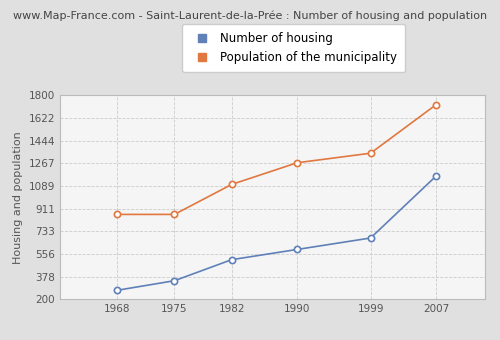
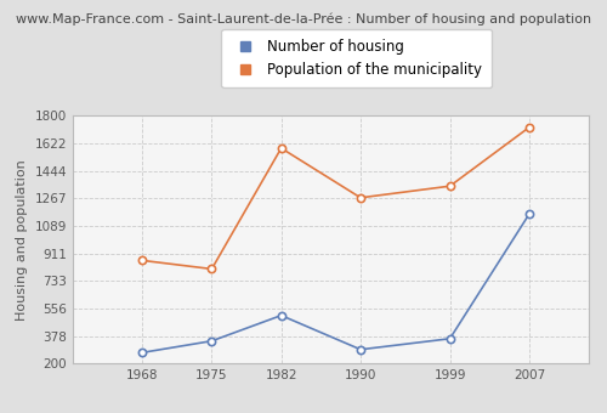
Population of the municipality/1975: 860 -> 810
Population of the municipality/1982: 1100 -> 1590
Number of housing/1990: 590 -> 290
Number of housing/1999: 680 -> 360
